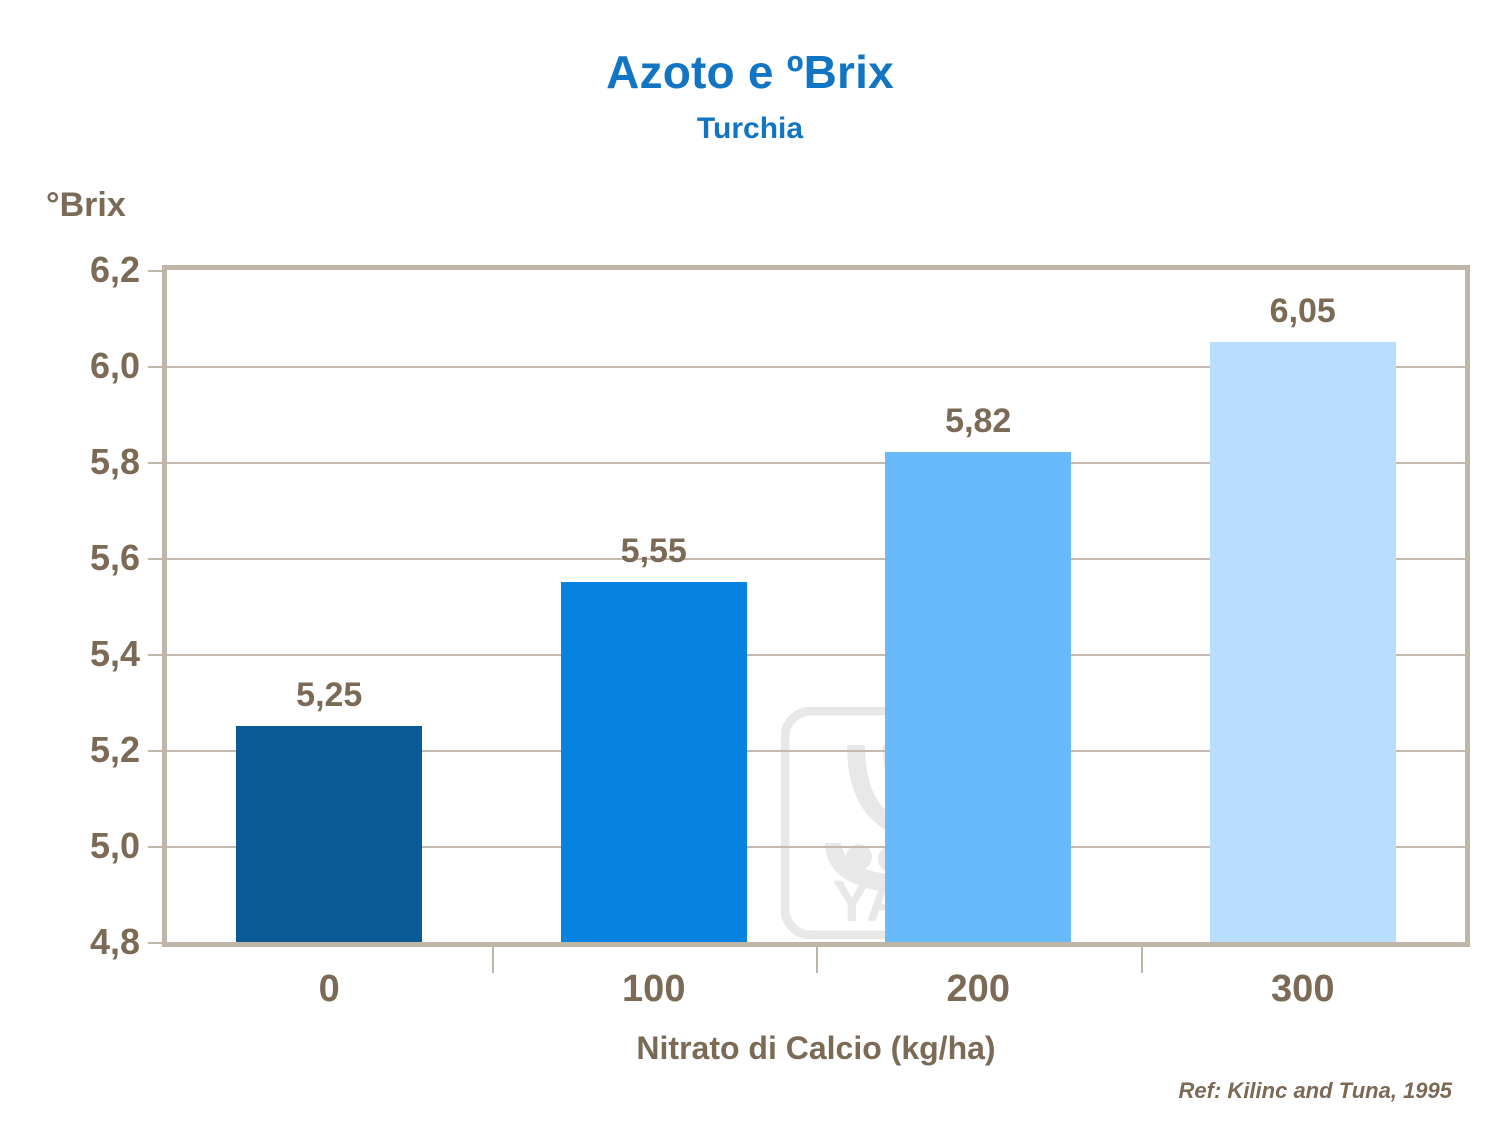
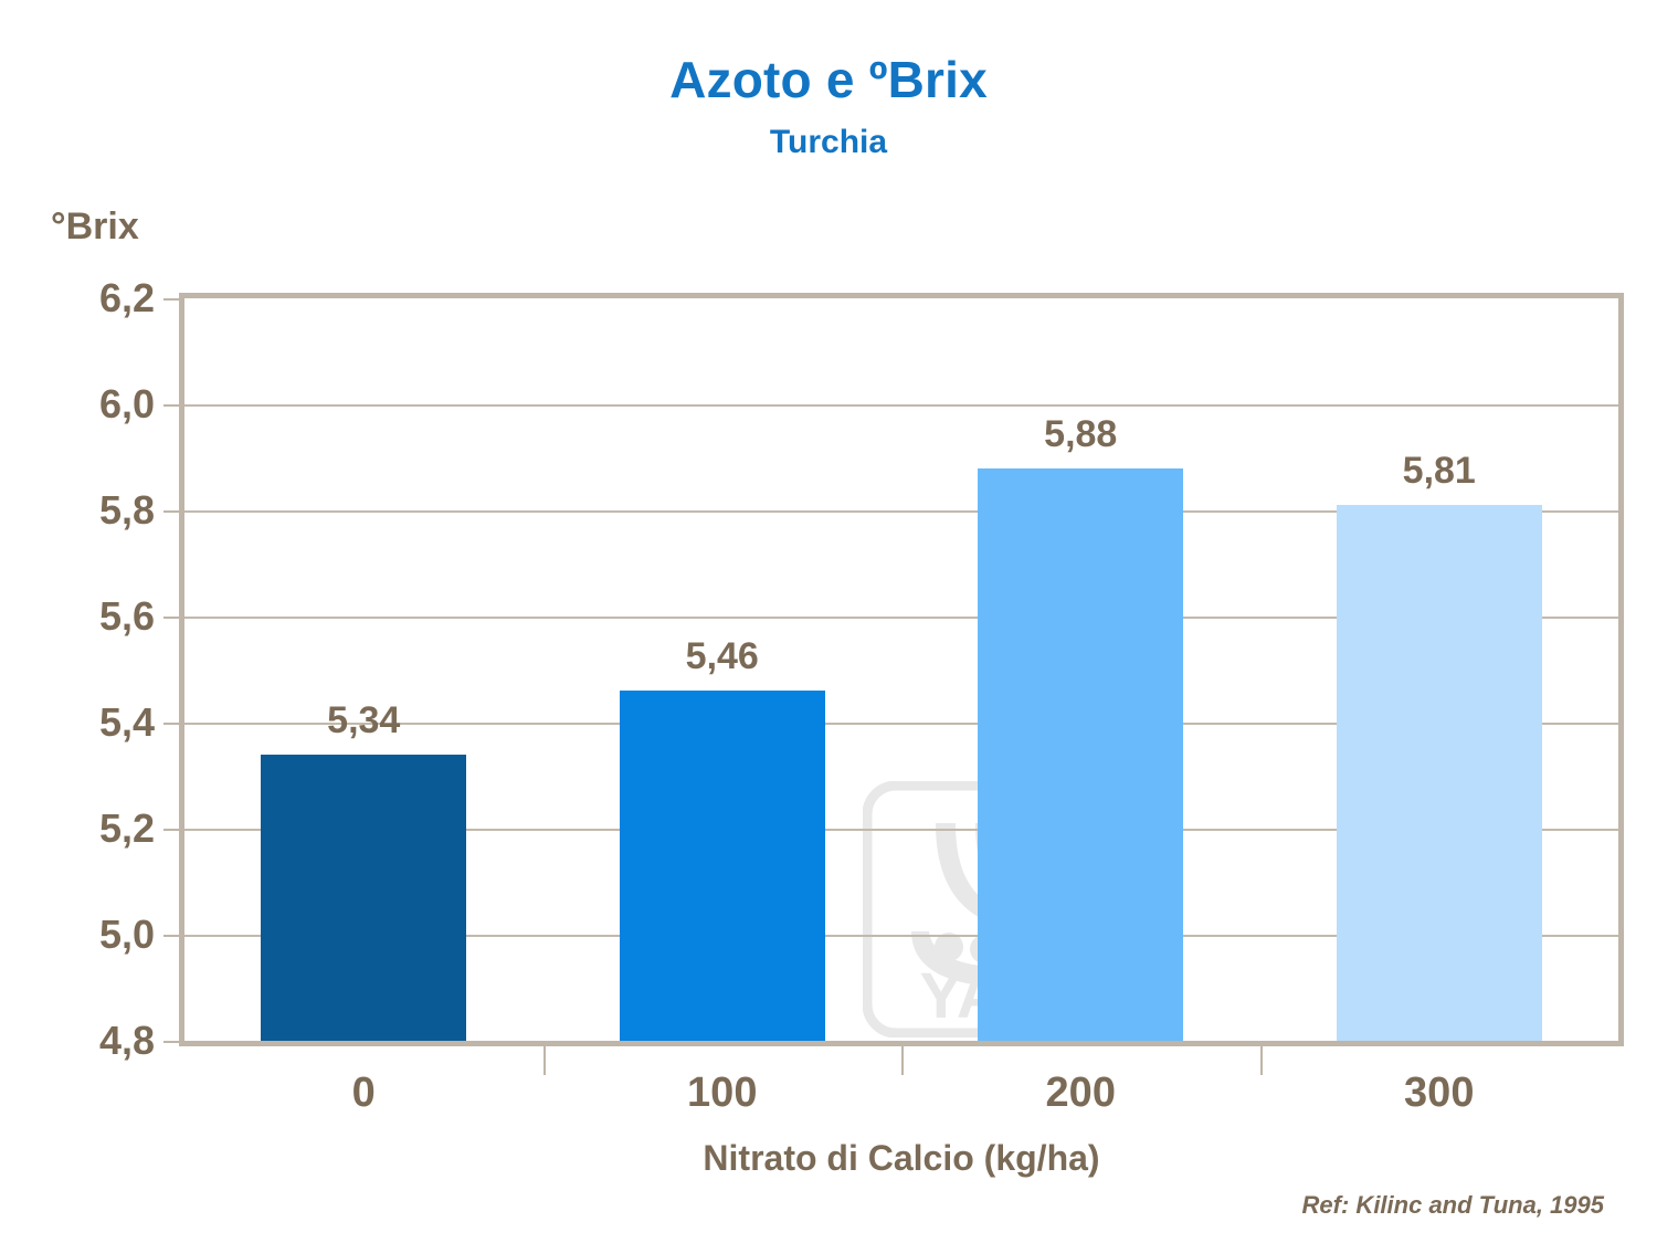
0: 5,25 -> 5,34
100: 5,55 -> 5,46
200: 5,82 -> 5,88
300: 6,05 -> 5,81
